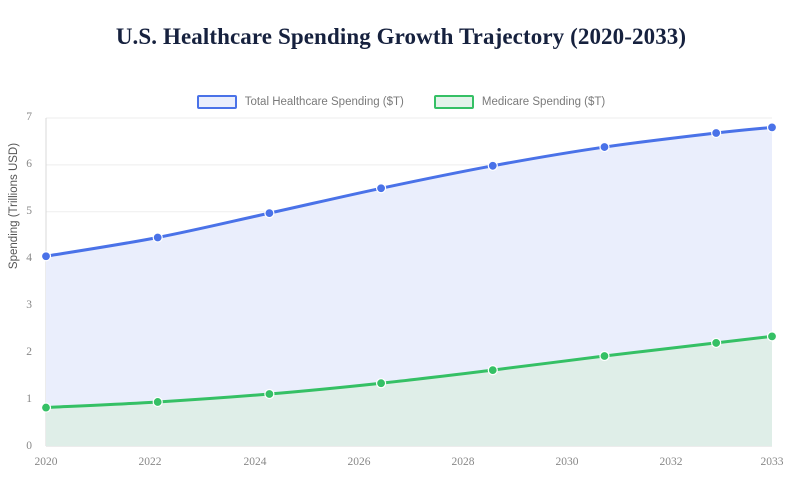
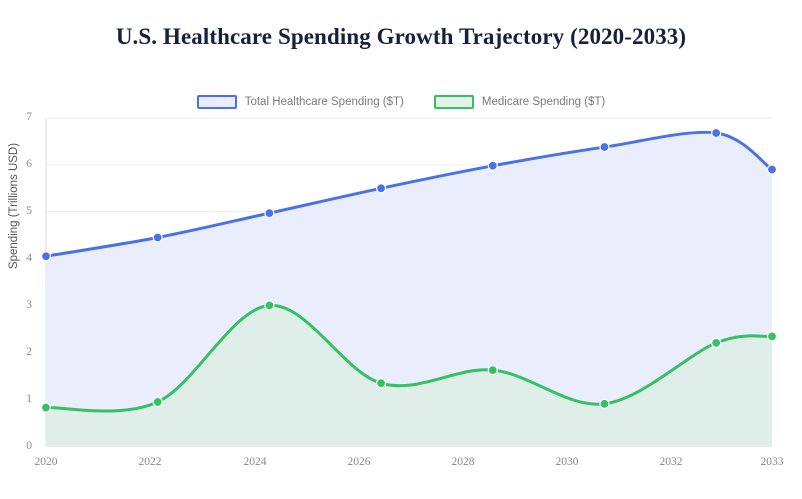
Medicare Spending ($T)/2024: 1.1 -> 3.0
Medicare Spending ($T)/2030: 1.9 -> 0.9
Total Healthcare Spending ($T)/2033: 6.8 -> 5.9
